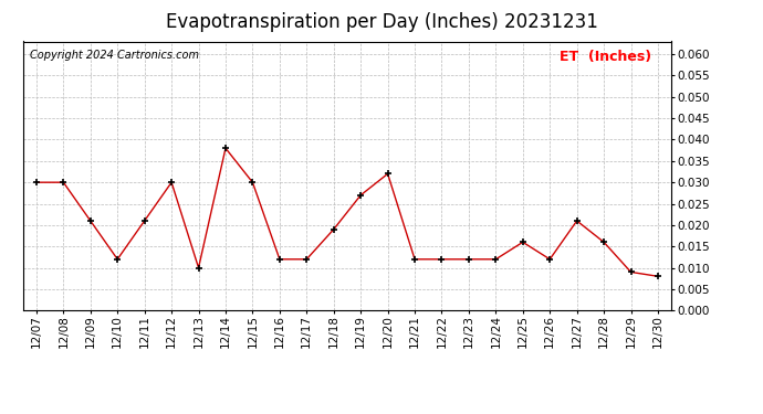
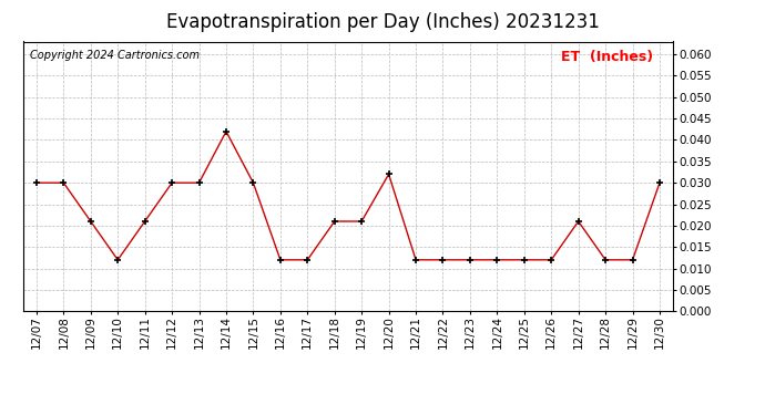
12/13: 0.010 -> 0.030
12/14: 0.038 -> 0.042
12/18: 0.019 -> 0.021
12/19: 0.027 -> 0.021
12/25: 0.016 -> 0.012
12/28: 0.016 -> 0.012
12/29: 0.009 -> 0.012
12/30: 0.008 -> 0.030
